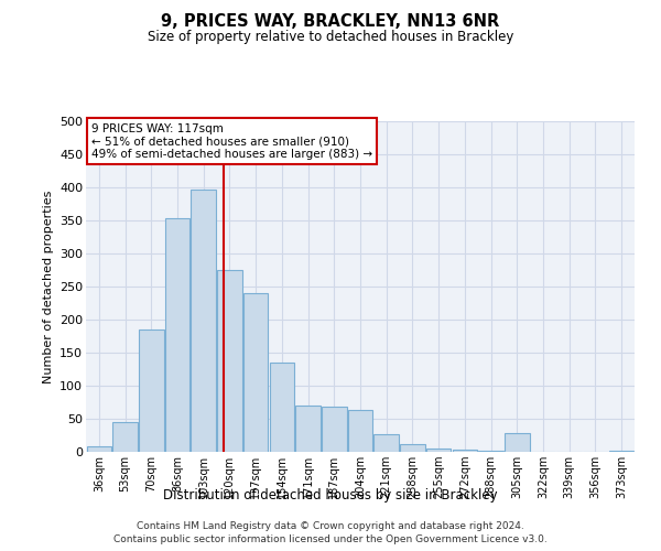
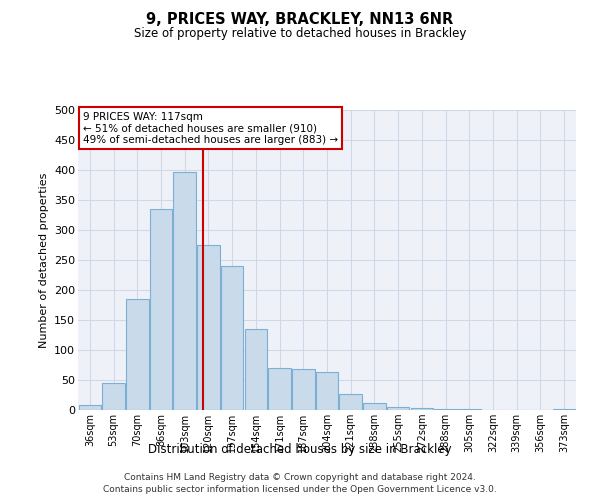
86sqm: 354 -> 335
305sqm: 28 -> 1
